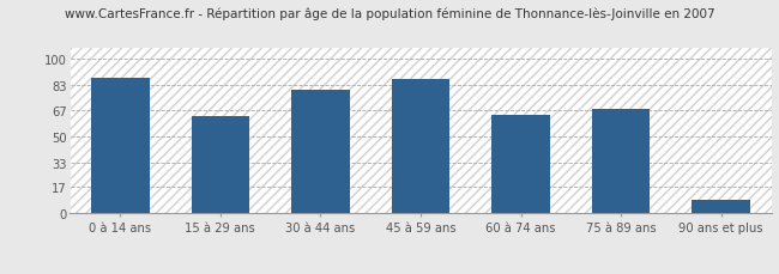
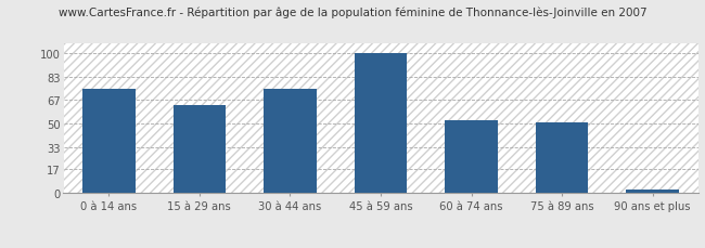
0 à 14 ans: 88 -> 75
30 à 44 ans: 80 -> 75
45 à 59 ans: 87 -> 100
60 à 74 ans: 64 -> 52
75 à 89 ans: 68 -> 51
90 ans et plus: 9 -> 3
